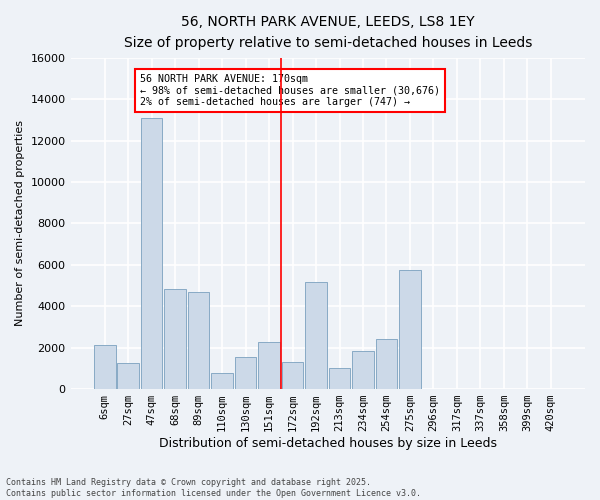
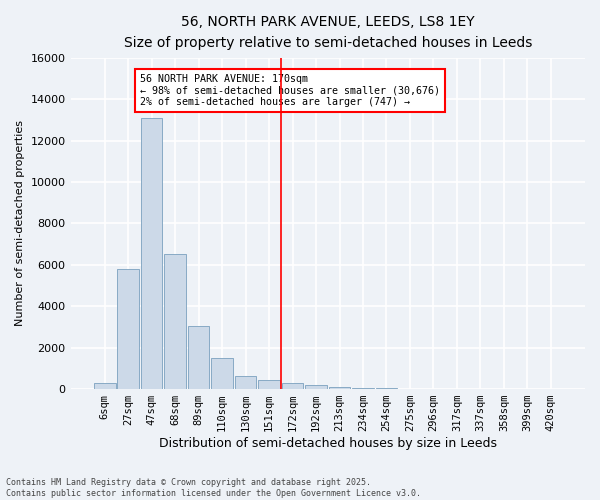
6sqm: 2150 -> 300
27sqm: 1250 -> 5800
68sqm: 4850 -> 6500
89sqm: 4700 -> 3050
110sqm: 800 -> 1480
130sqm: 1550 -> 650
151sqm: 2250 -> 420
172sqm: 1300 -> 280
192sqm: 5150 -> 180
213sqm: 1000 -> 100
234sqm: 1850 -> 60
254sqm: 2400 -> 30
275sqm: 5750 -> 10
